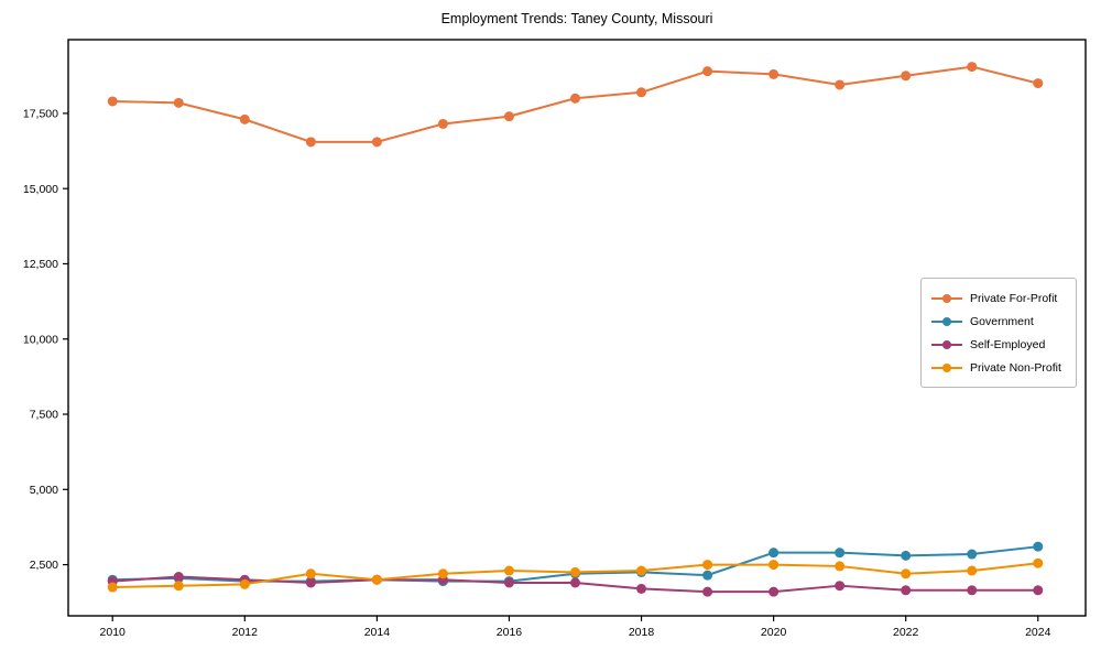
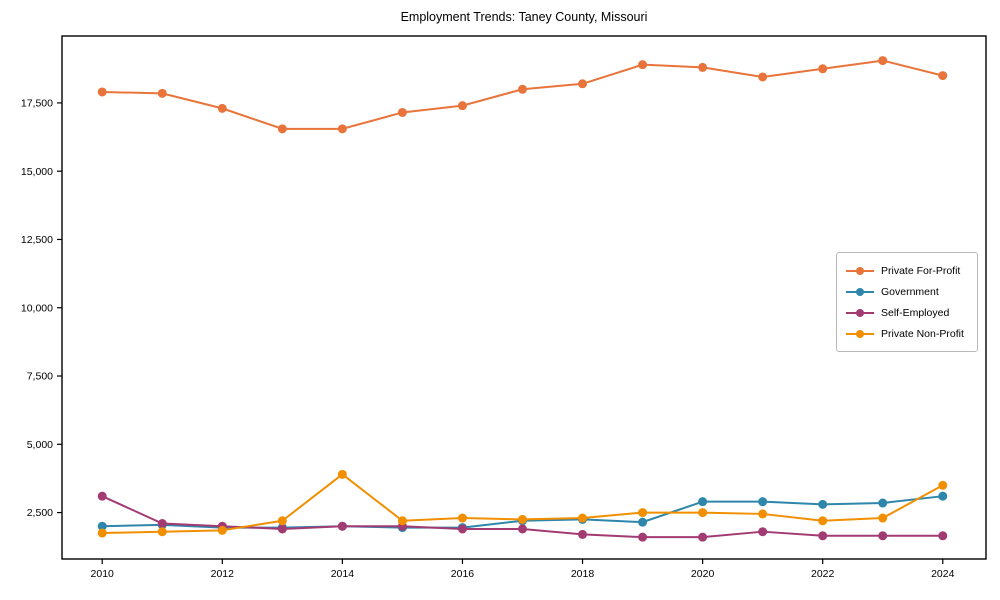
Self-Employed/2010: 2000 -> 3100
Private Non-Profit/2014: 2000 -> 3900
Private Non-Profit/2024: 2600 -> 3500
